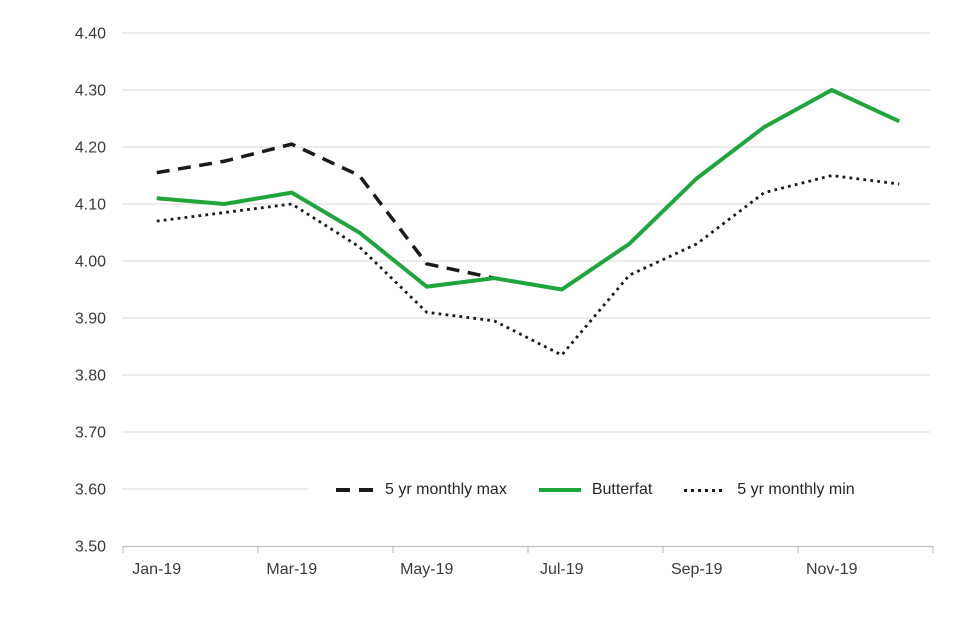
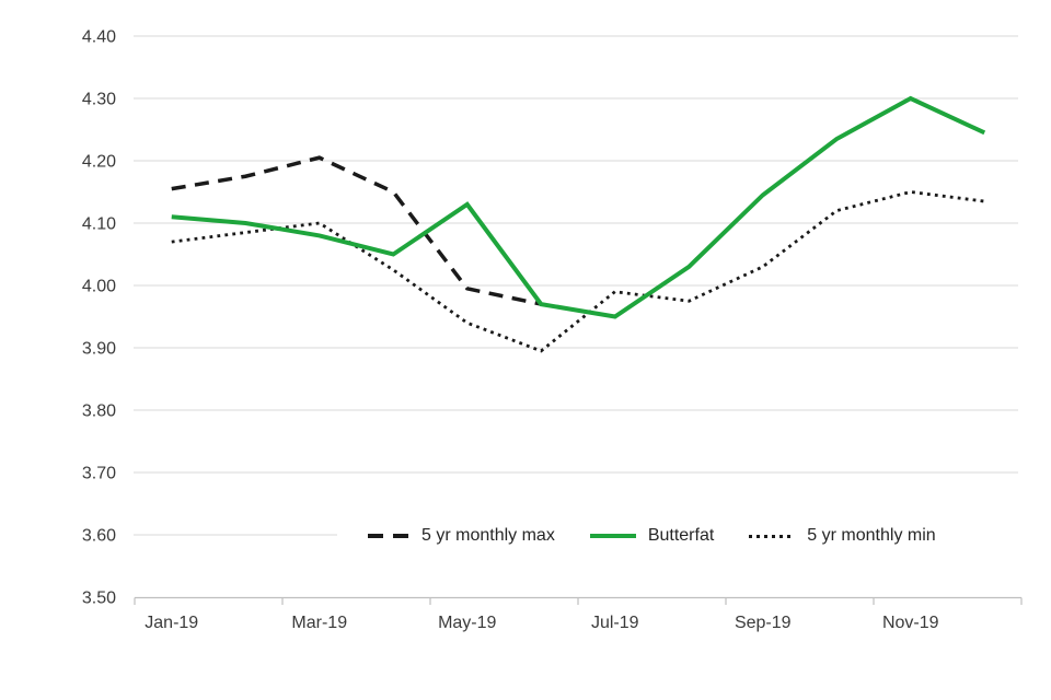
Butterfat/Mar-19: 4.12 -> 4.08
5 yr monthly min/May-19: 3.91 -> 3.94
Butterfat/May-19: 3.96 -> 4.13
5 yr monthly min/Jul-19: 3.83 -> 3.99
